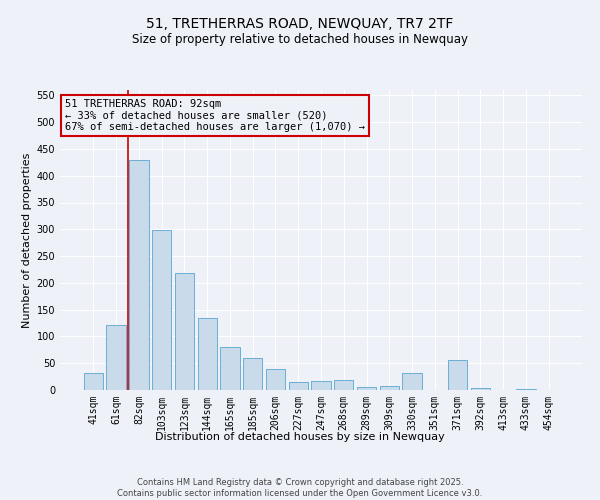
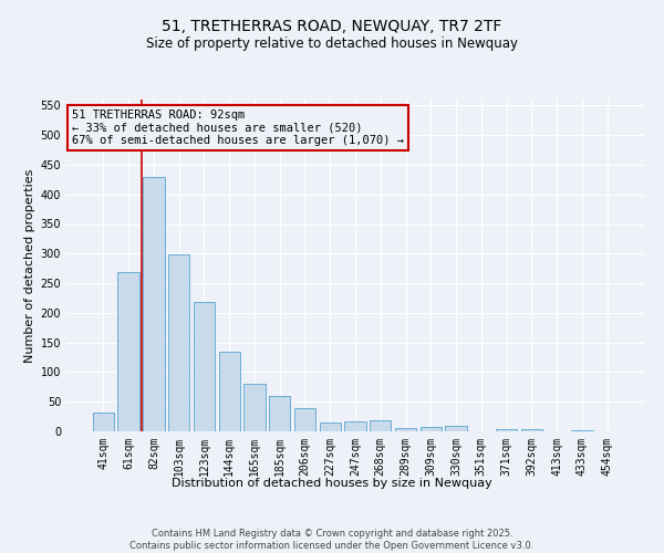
61sqm: 122 -> 268
330sqm: 32 -> 9
371sqm: 56 -> 4
